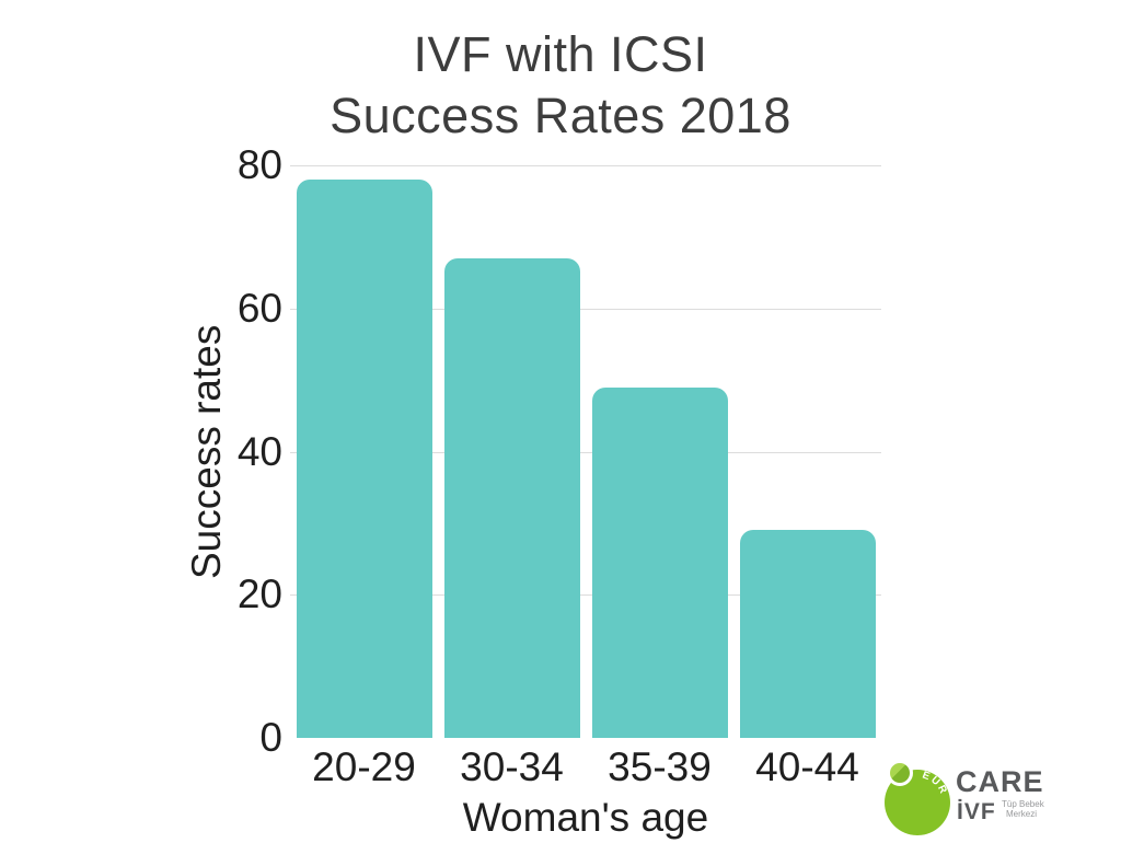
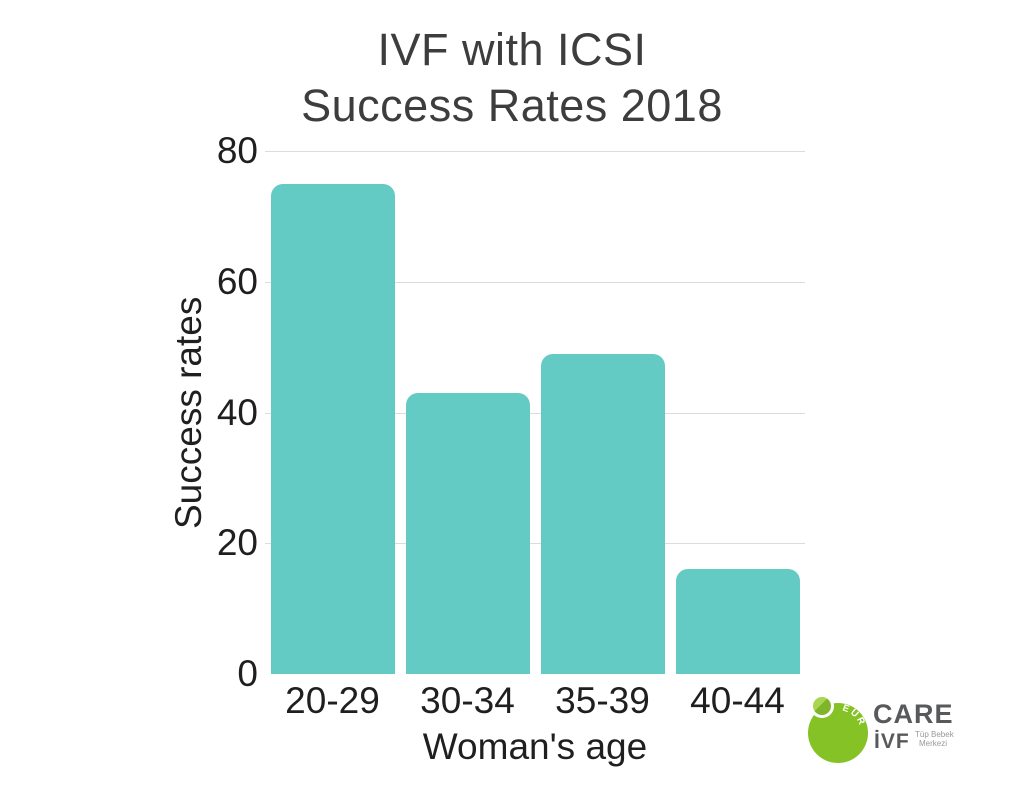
20-29: 78 -> 75
30-34: 67 -> 43
40-44: 29 -> 16
